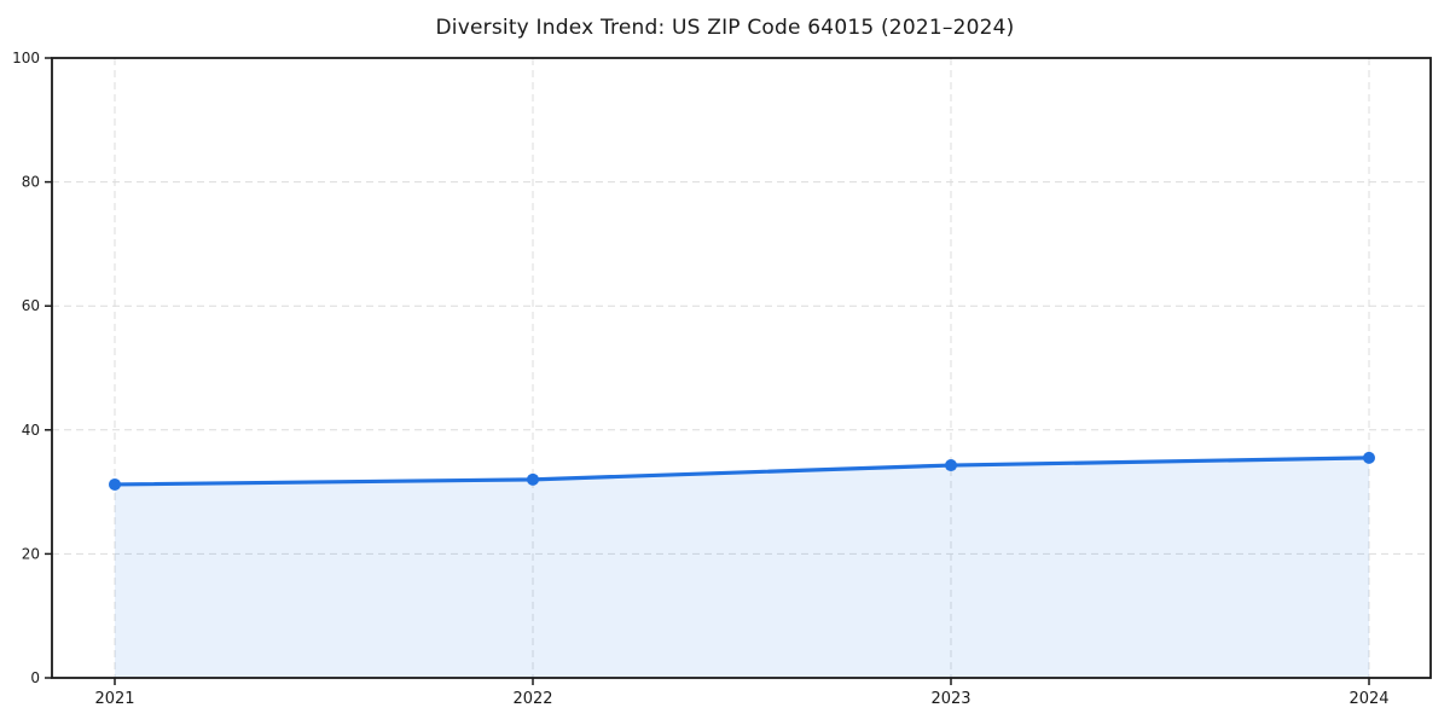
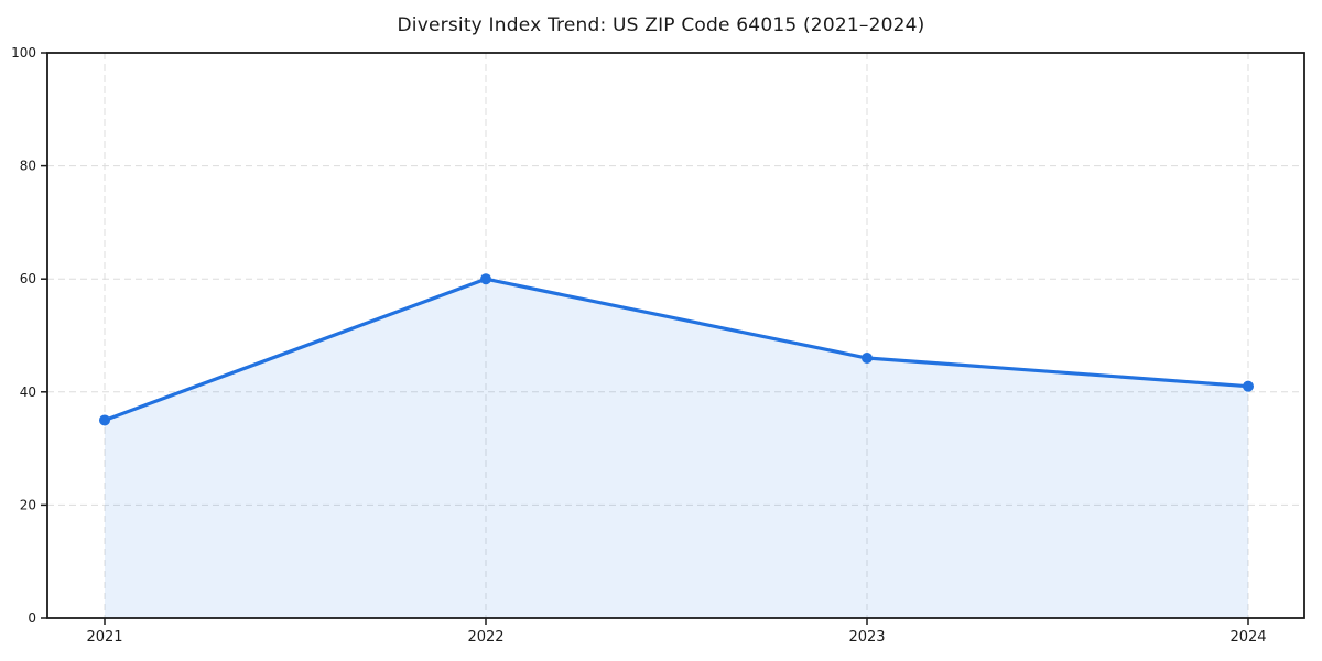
2021: 31 -> 35
2022: 32 -> 60
2023: 34 -> 46
2024: 36 -> 41
